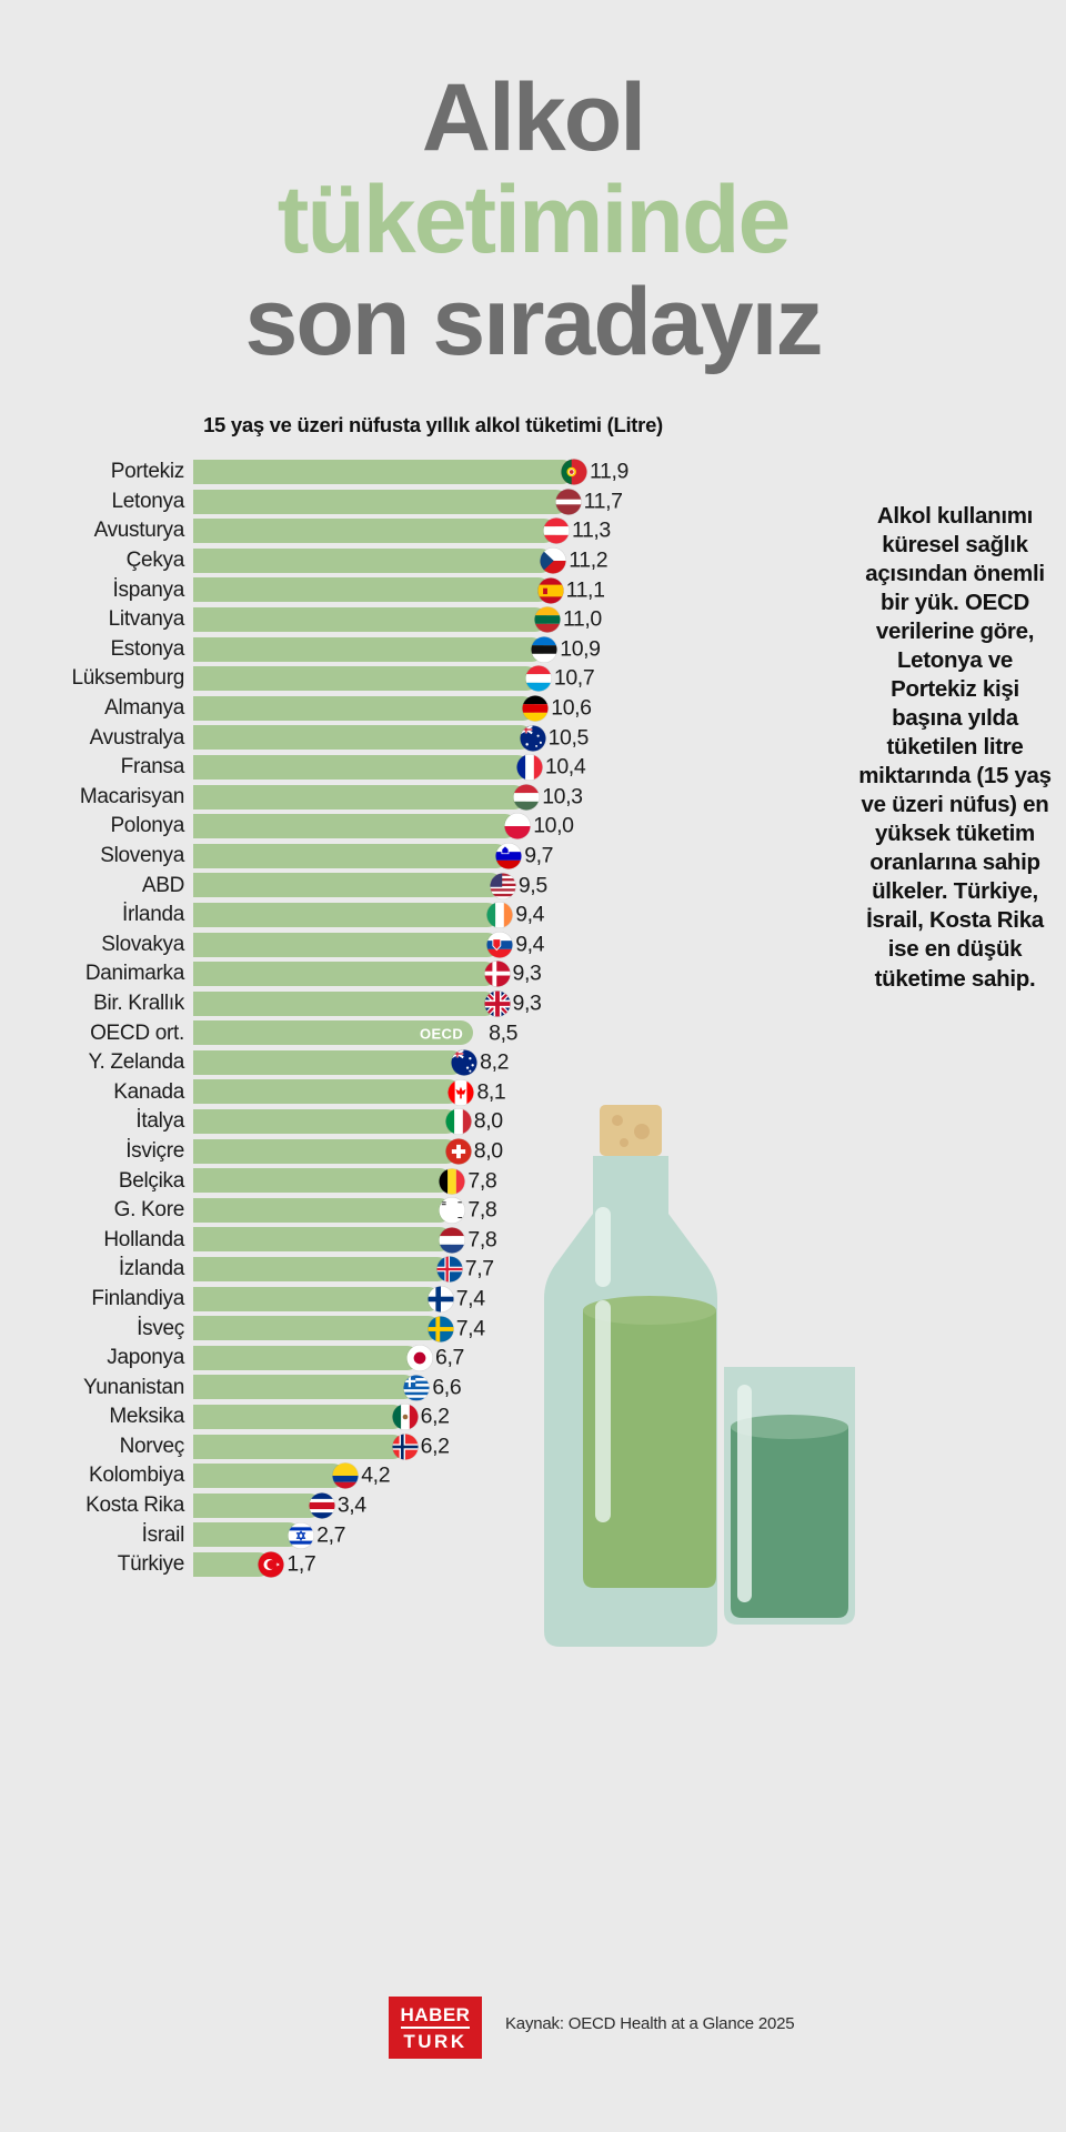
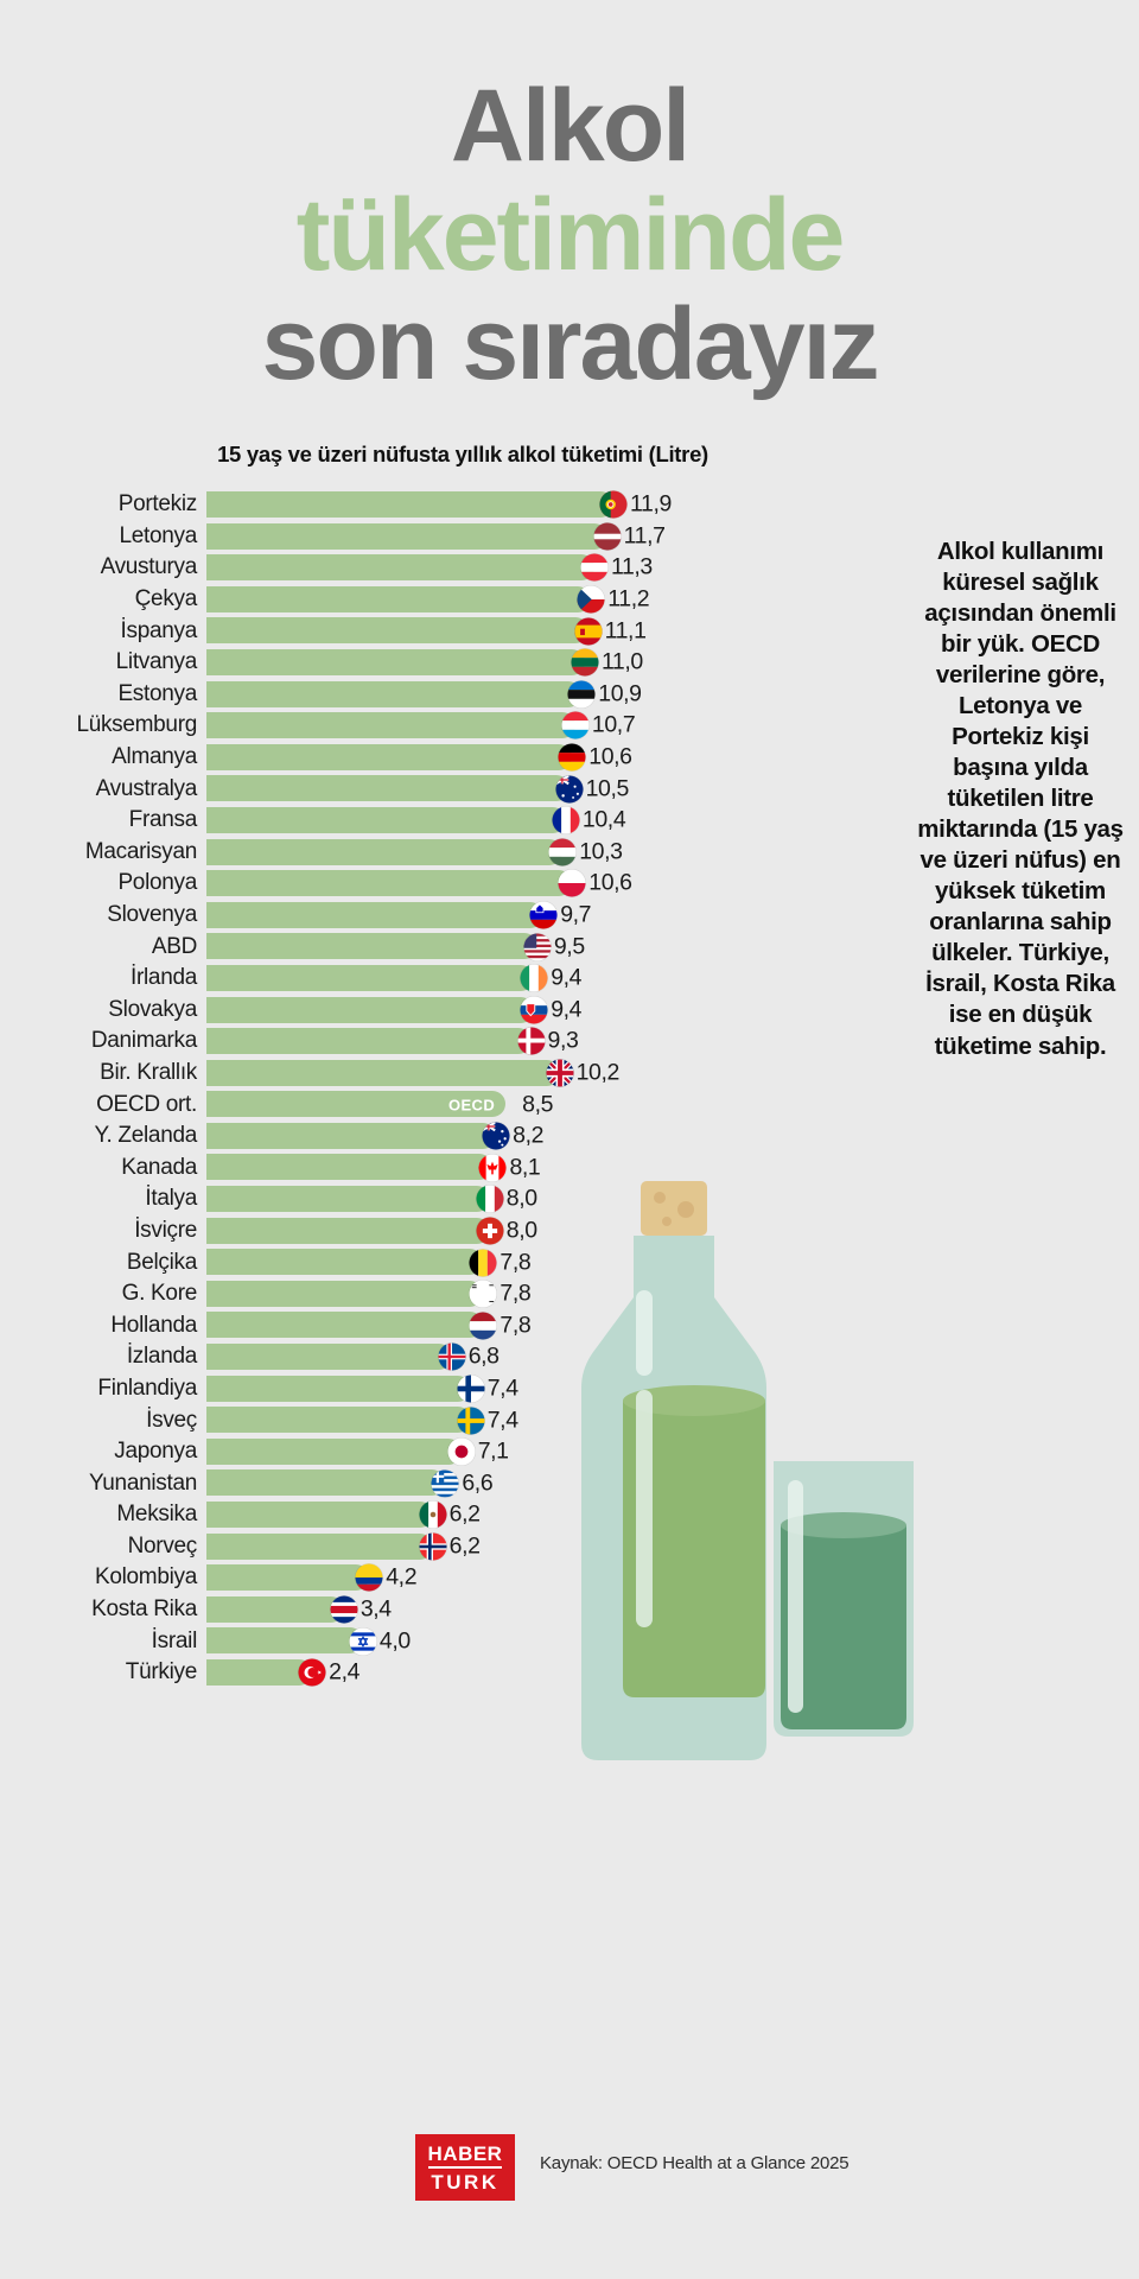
Polonya: 10,0 -> 10,6
Bir. Krallık: 9,3 -> 10,2
İzlanda: 7,7 -> 6,8
Japonya: 6,7 -> 7,1
İsrail: 2,7 -> 4,0
Türkiye: 1,7 -> 2,4
